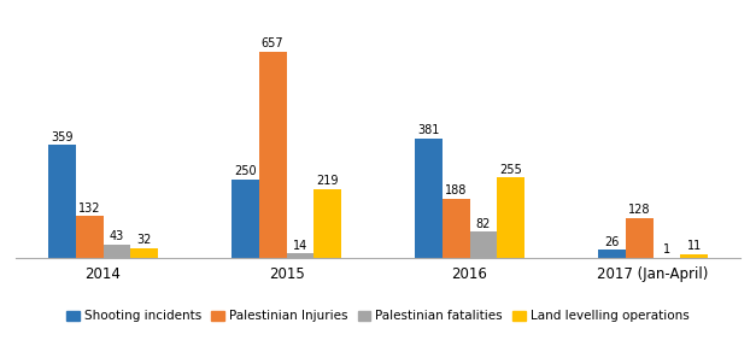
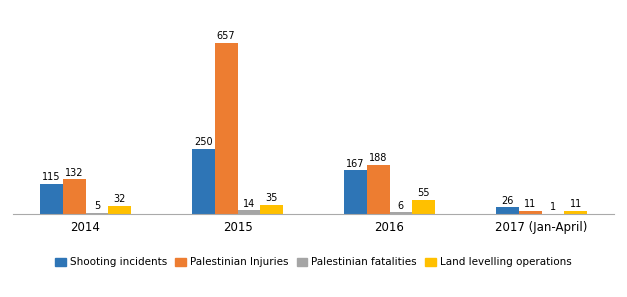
Shooting incidents/2014: 359 -> 115
Palestinian fatalities/2014: 43 -> 5
Land levelling operations/2015: 219 -> 35
Shooting incidents/2016: 381 -> 167
Palestinian fatalities/2016: 82 -> 6
Land levelling operations/2016: 255 -> 55
Palestinian Injuries/2017 (Jan-April): 128 -> 11
